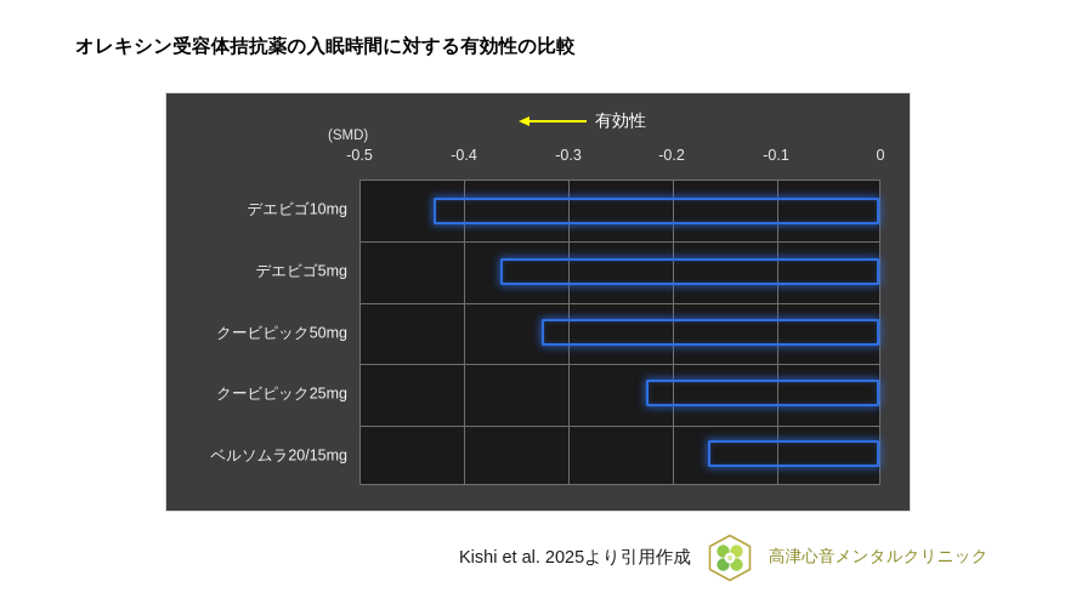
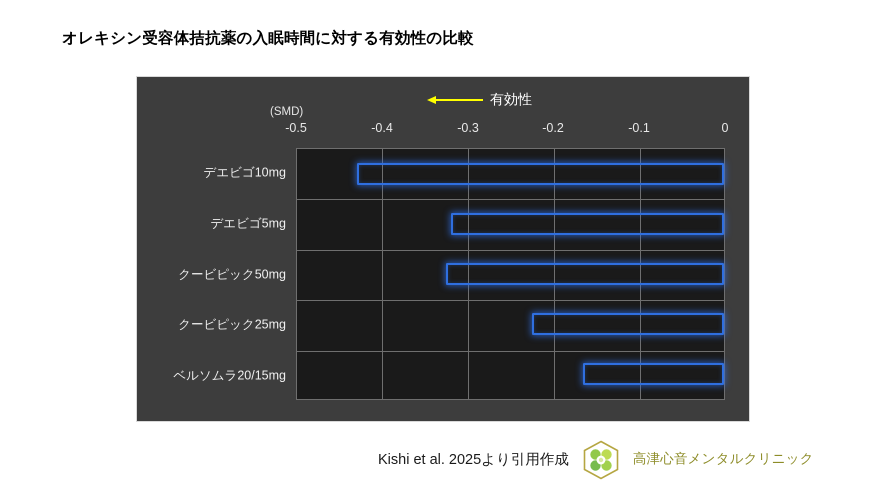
デエビゴ5mg: -0.36 -> -0.32
